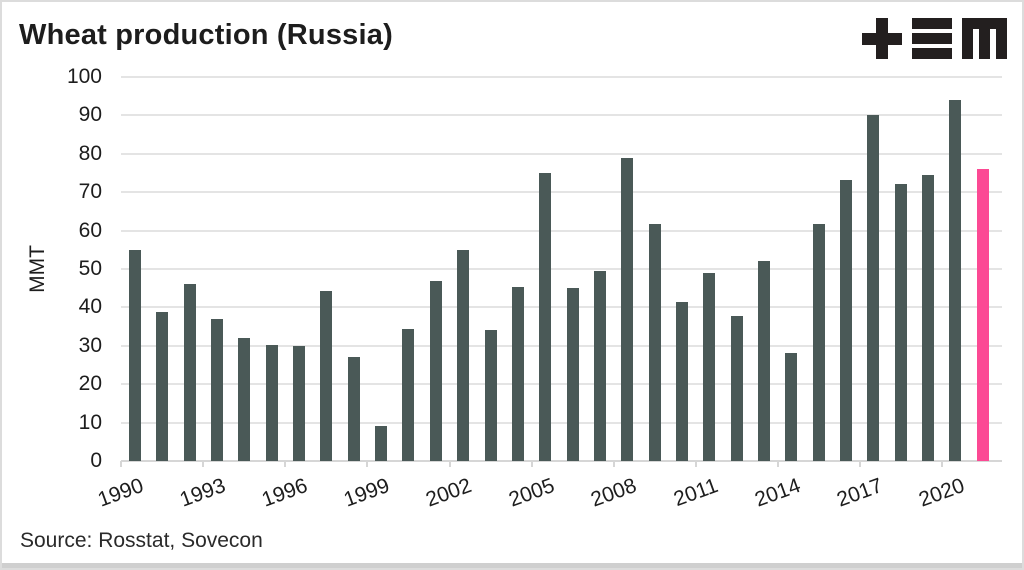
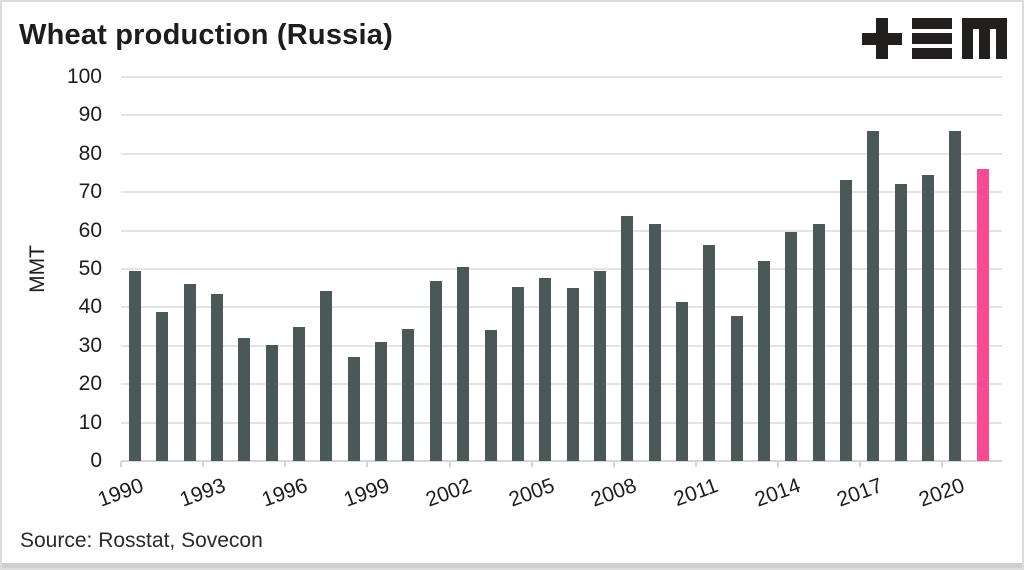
1990: 55 -> 50
1993: 37 -> 44
1996: 30 -> 35
1999: 9 -> 31
2002: 55 -> 51
2005: 75 -> 48
2008: 79 -> 64
2011: 49 -> 56
2014: 28 -> 60
2017: 90 -> 86
2020: 94 -> 86
